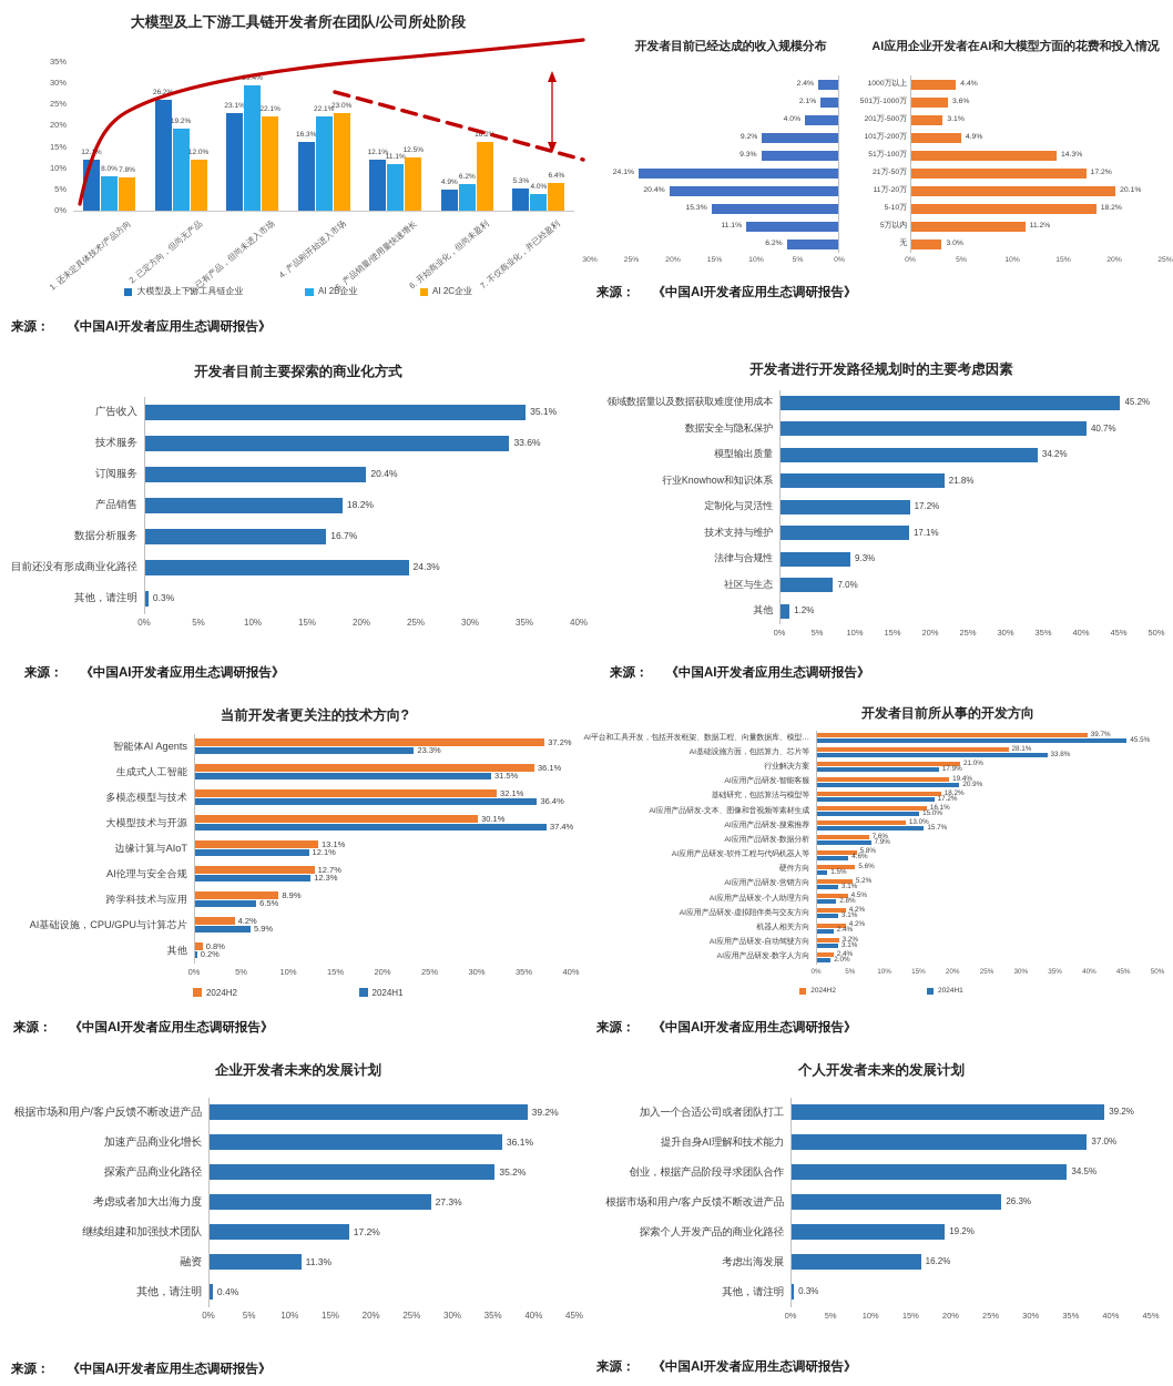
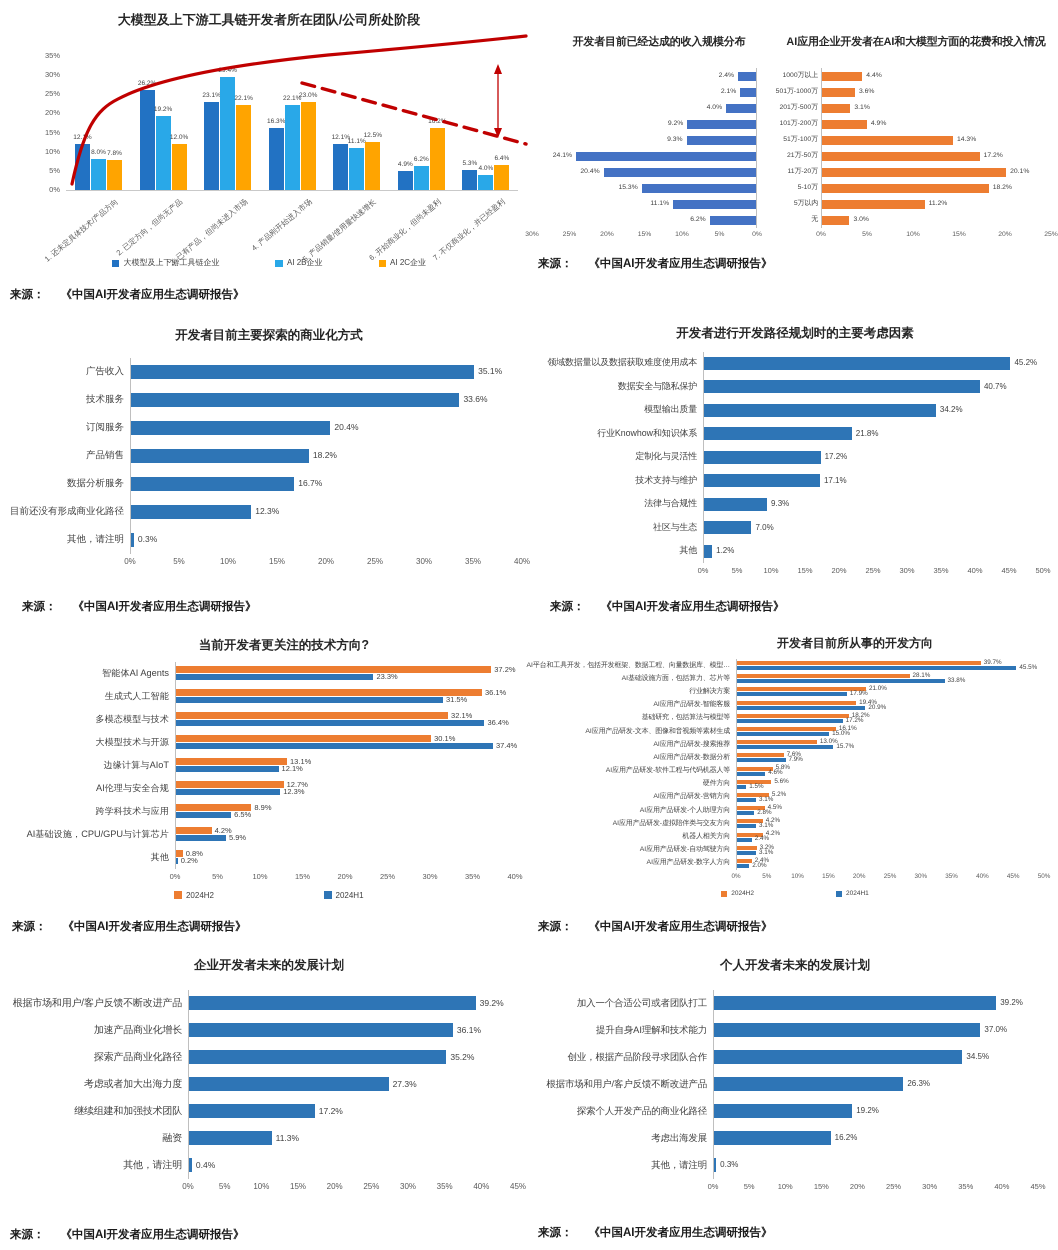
开发者目前主要探索的商业化方式/目前还没有形成商业化路径: 24.3% -> 12.3%
